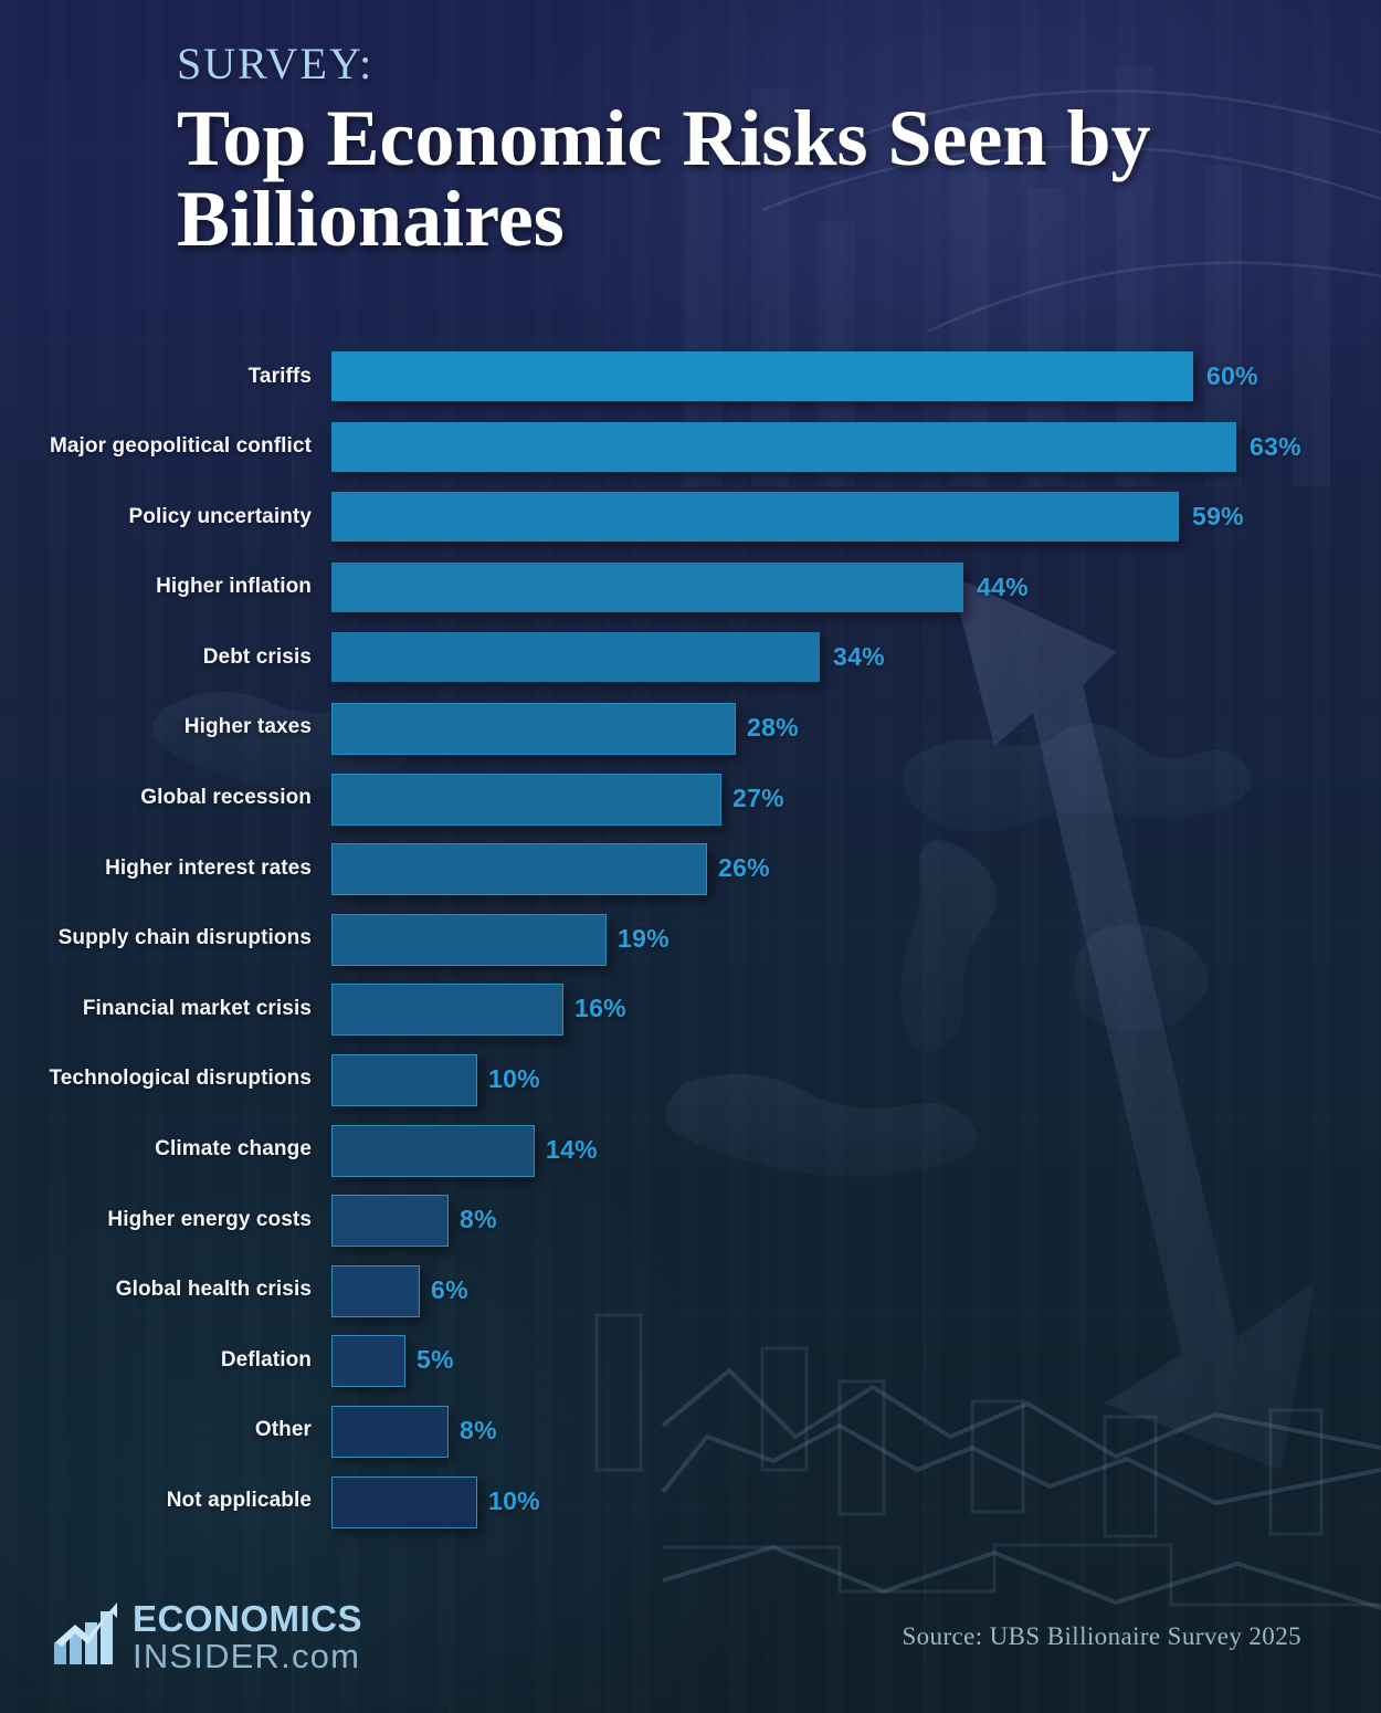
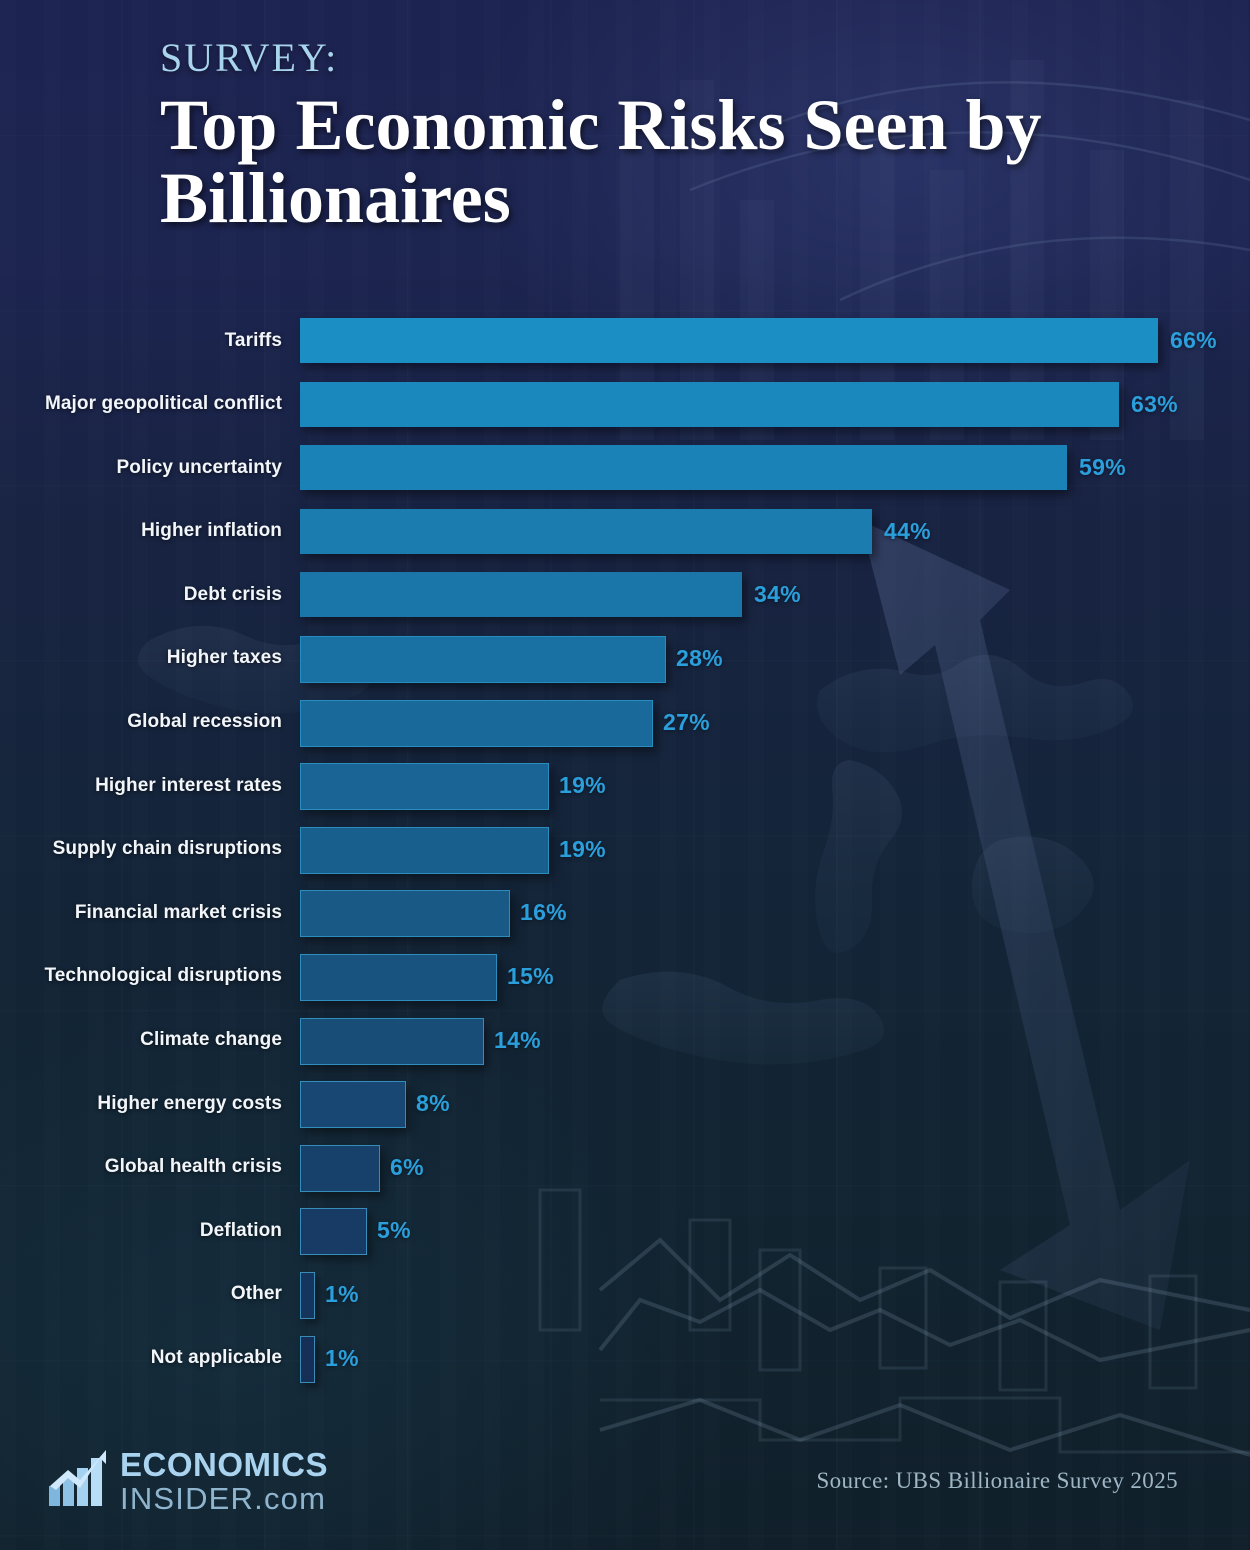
Tariffs: 60% -> 66%
Higher interest rates: 26% -> 19%
Technological disruptions: 10% -> 15%
Other: 8% -> 1%
Not applicable: 10% -> 1%
